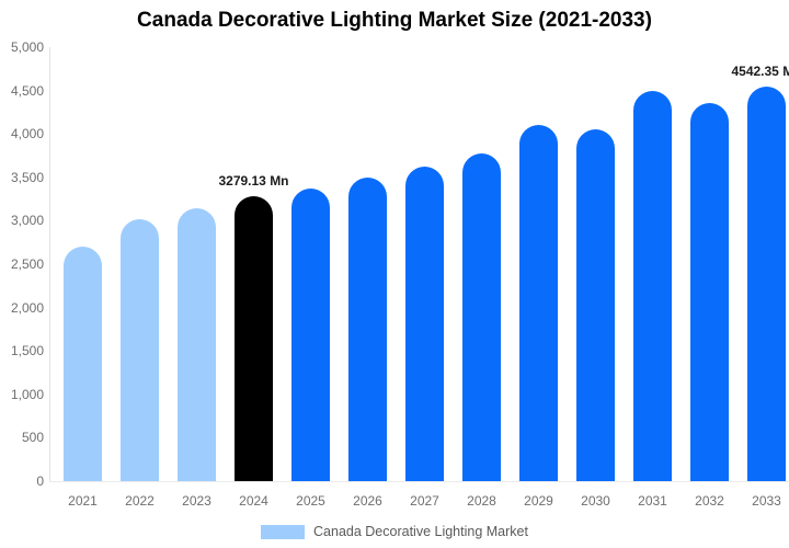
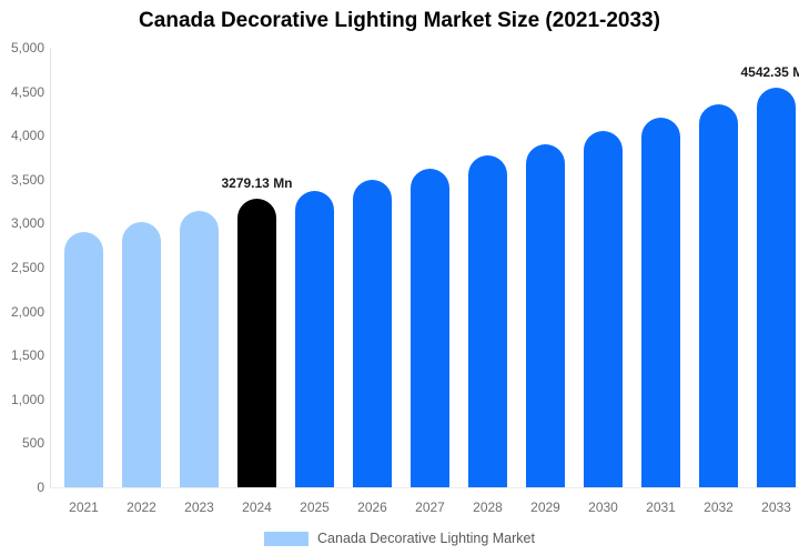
2021: 2700 -> 2900
2029: 4100 -> 3900
2031: 4500 -> 4200
